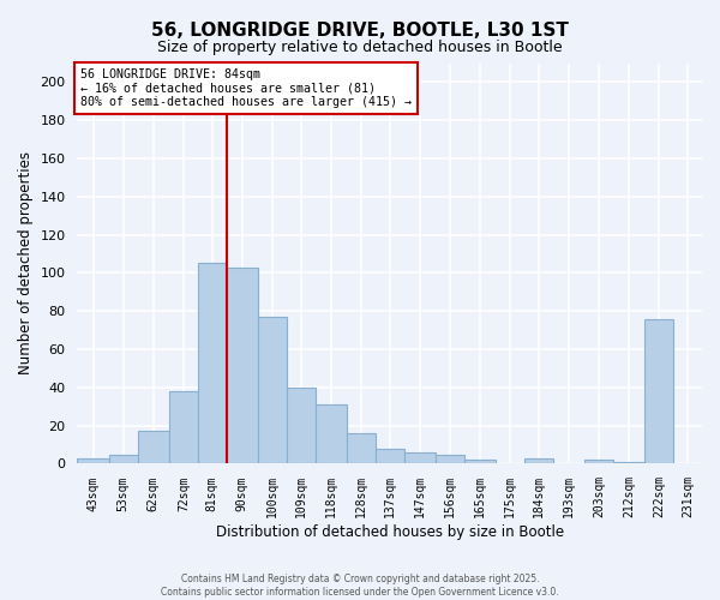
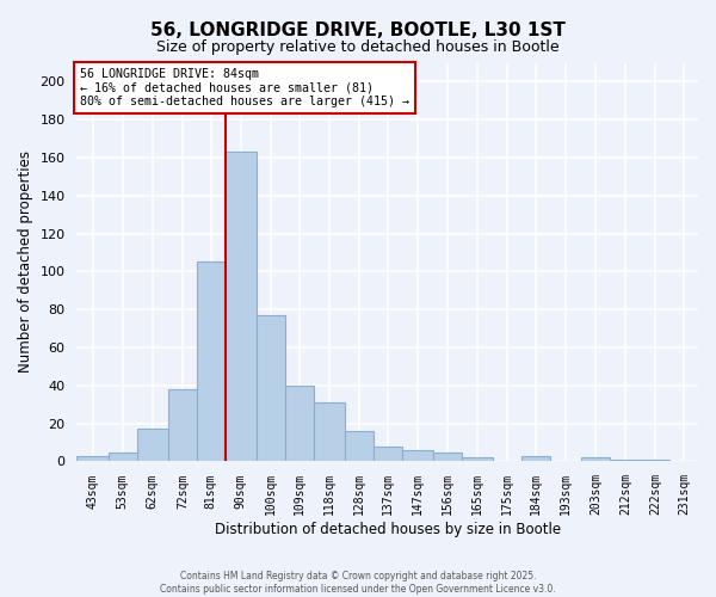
90sqm: 103 -> 163
222sqm: 76 -> 1
